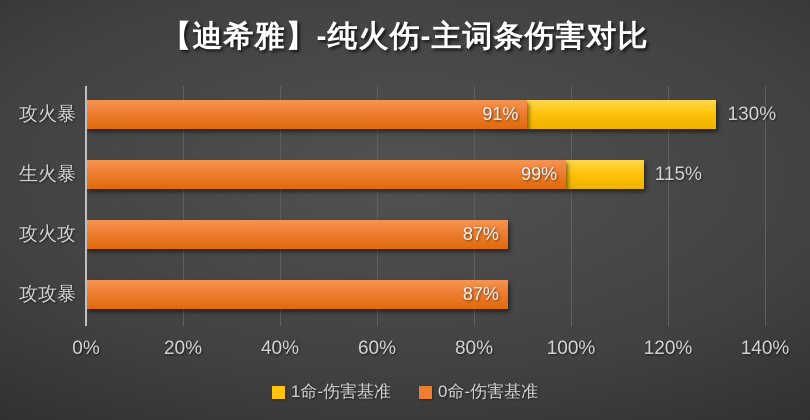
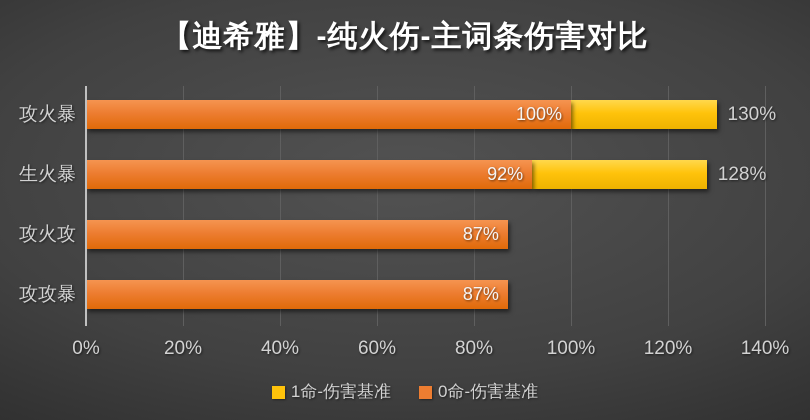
0命-伤害基准/攻火暴: 91% -> 100%
0命-伤害基准/生火暴: 99% -> 92%
1命-伤害基准/生火暴: 115% -> 128%
